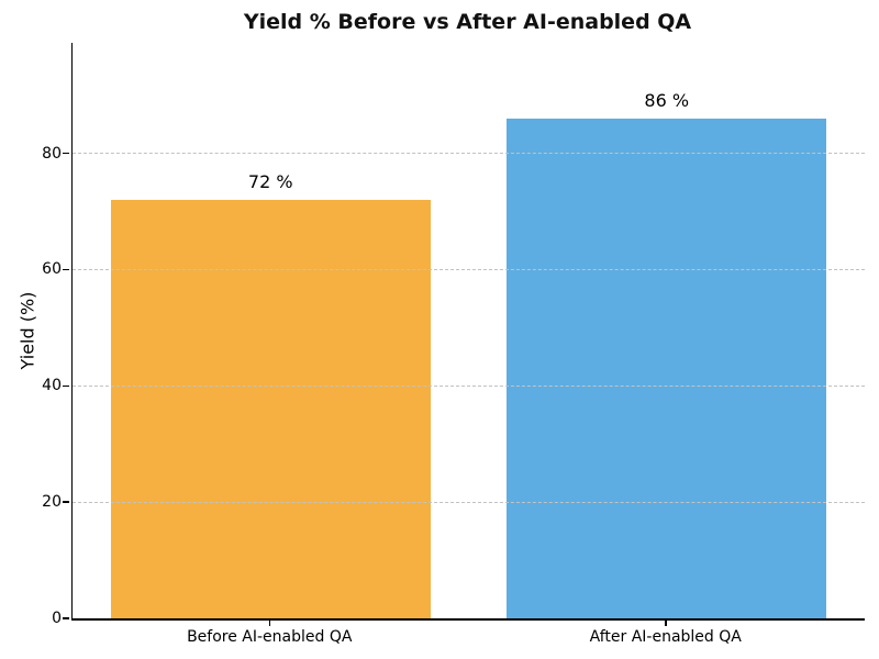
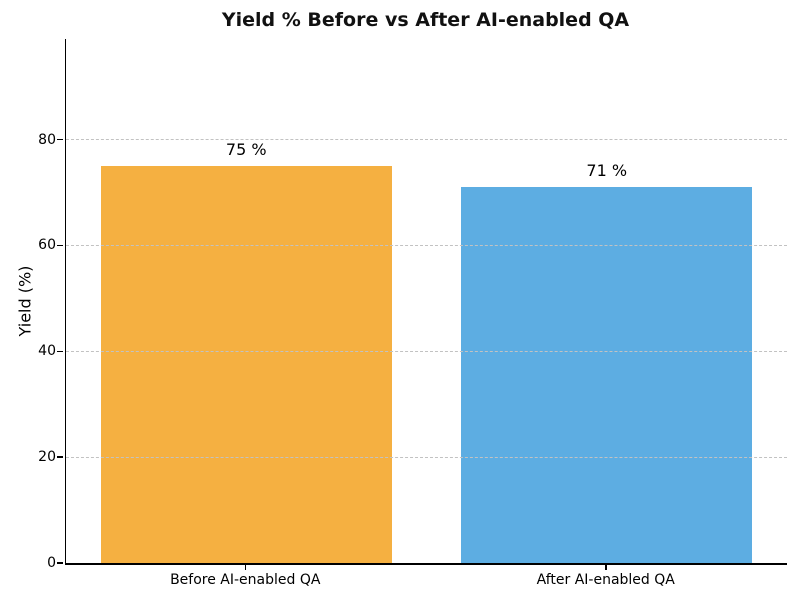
Before AI-enabled QA: 72 -> 75
After AI-enabled QA: 86 -> 71
